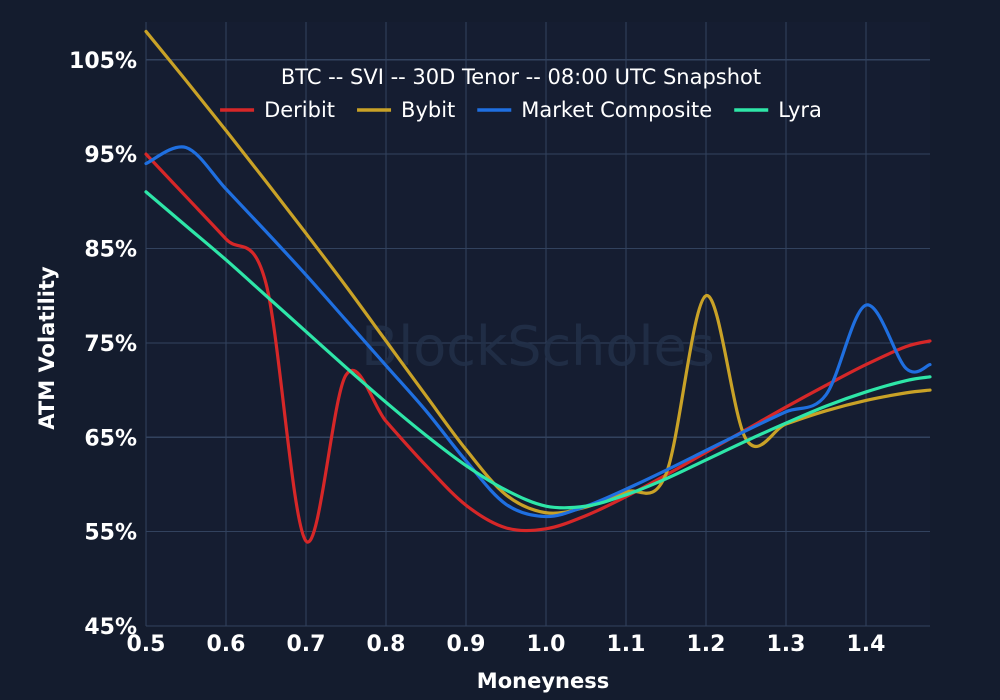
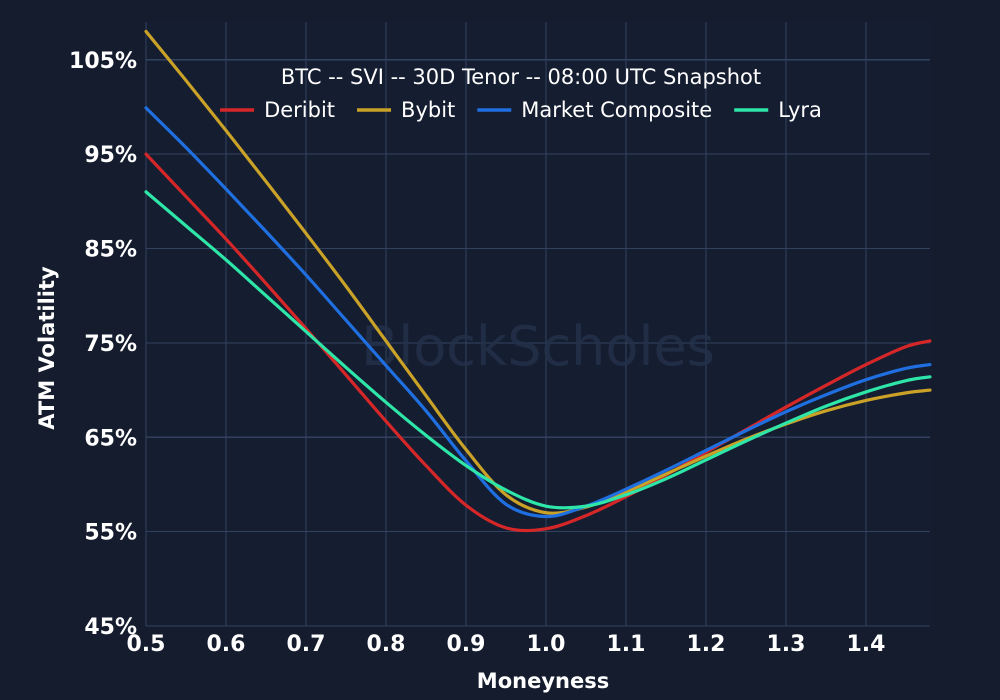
Market Composite/0.5: 94% -> 100%
Deribit/0.7: 54% -> 77%
Bybit/1.2: 80% -> 63%
Market Composite/1.4: 79% -> 71%
